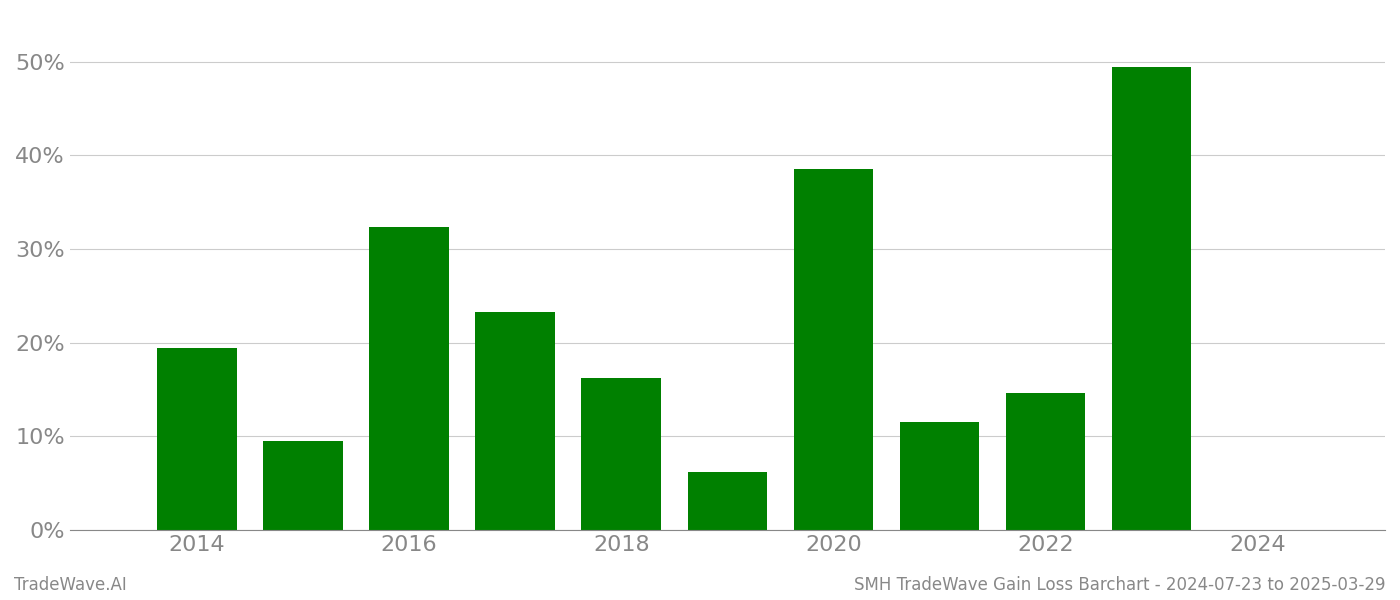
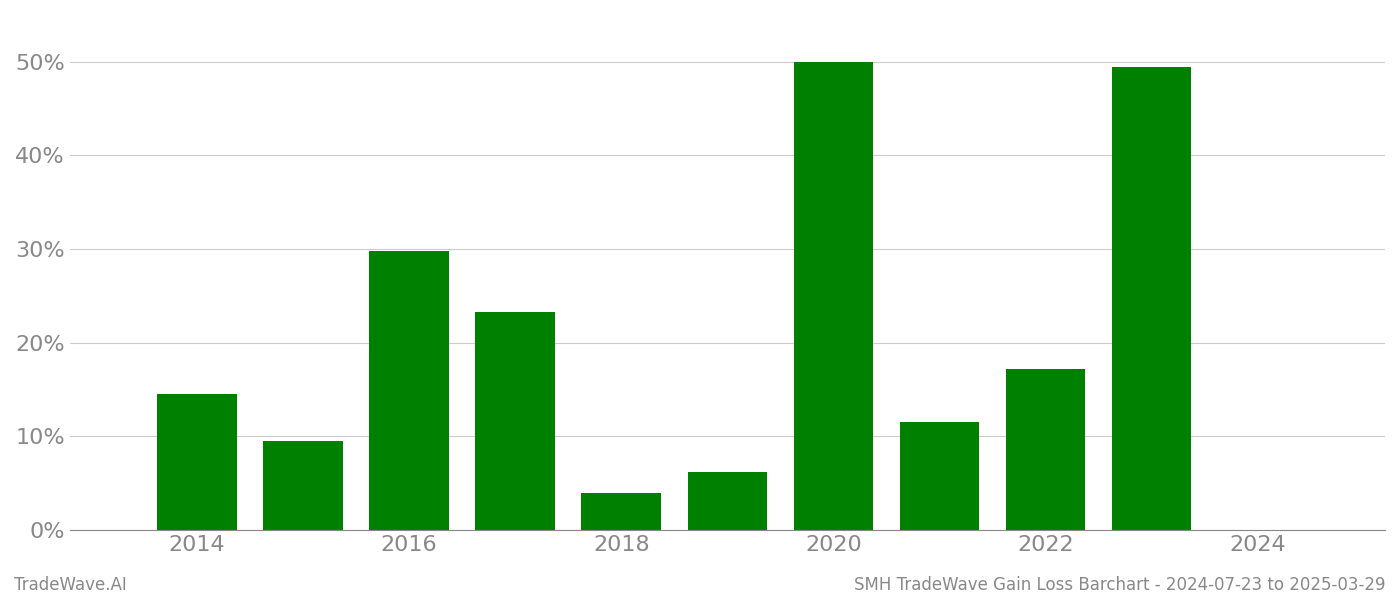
2014: 19.4% -> 14.5%
2016: 32.4% -> 29.8%
2018: 16.2% -> 4.0%
2020: 38.6% -> 50.0%
2022: 14.6% -> 17.2%
